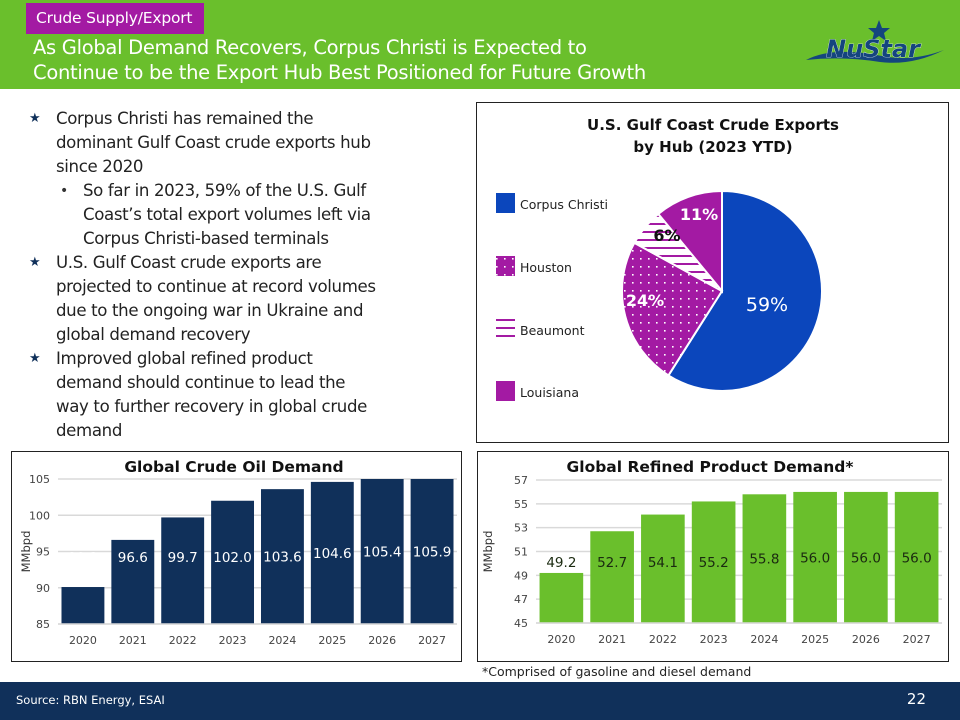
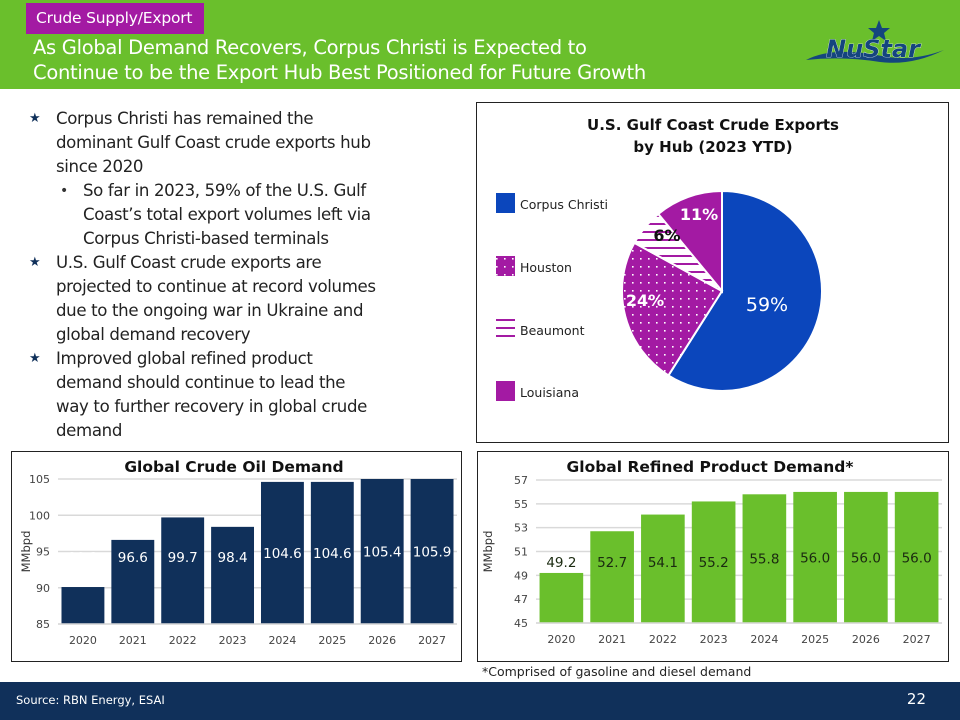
Global Crude Oil Demand/2023: 102.0 -> 98.4
Global Crude Oil Demand/2024: 103.6 -> 104.6
